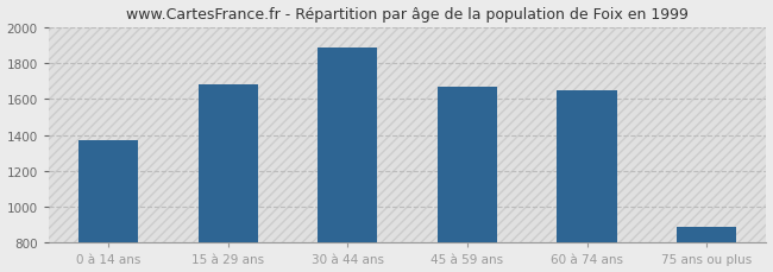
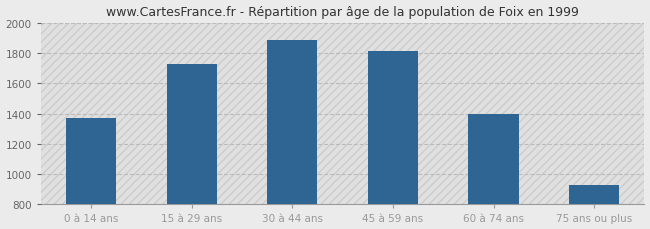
15 à 29 ans: 1680 -> 1720
45 à 59 ans: 1670 -> 1820
60 à 74 ans: 1650 -> 1400
75 ans ou plus: 890 -> 930
